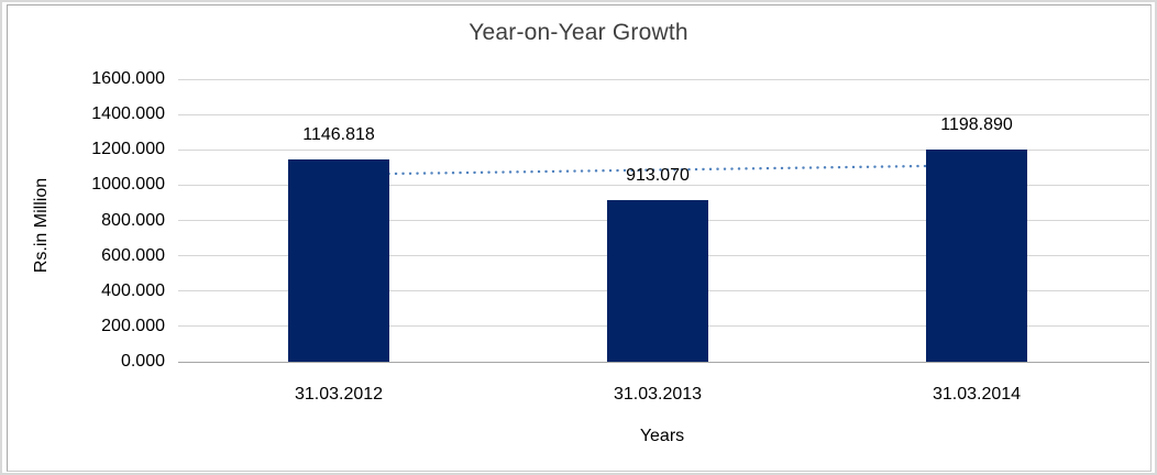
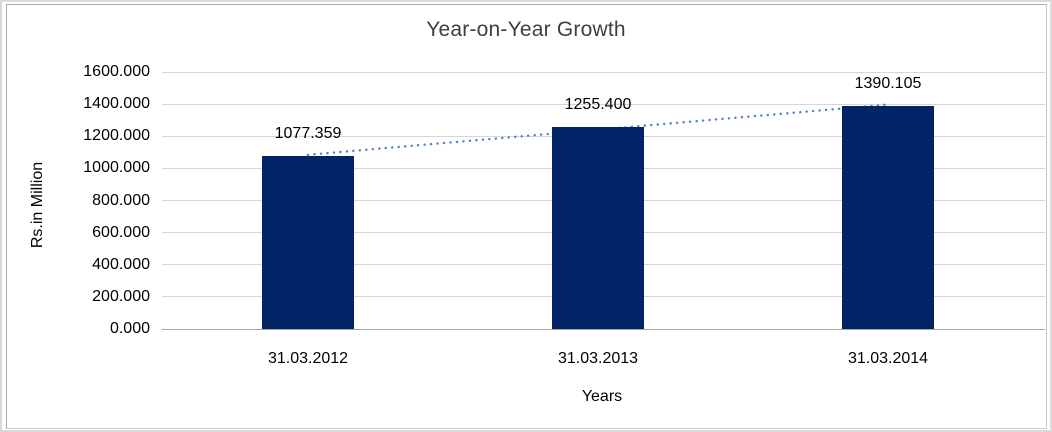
31.03.2012: 1146.818 -> 1077.359
31.03.2013: 913.070 -> 1255.400
31.03.2014: 1198.890 -> 1390.105
